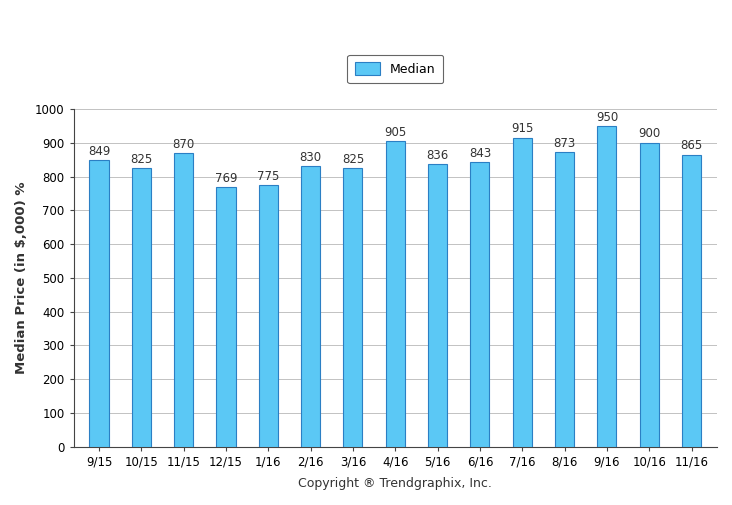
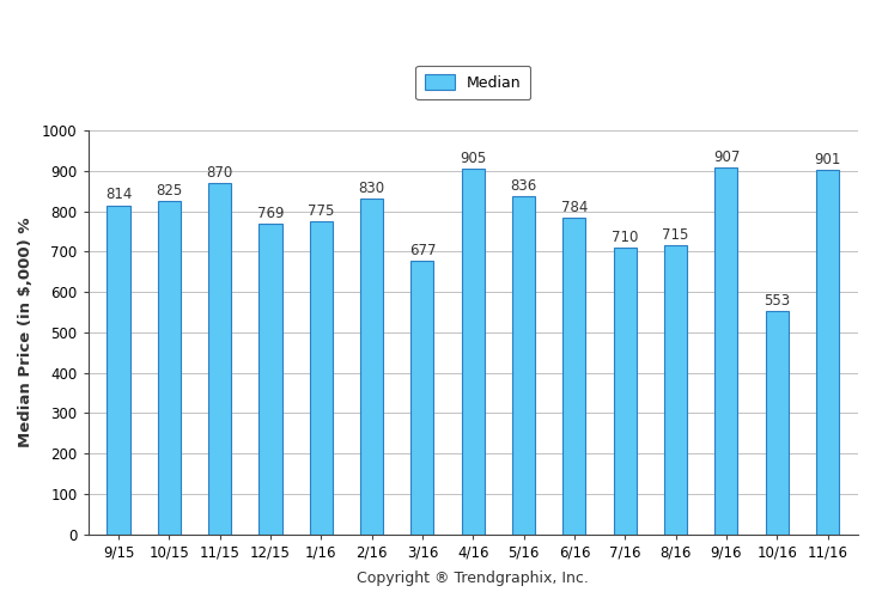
9/15: 849 -> 814
3/16: 825 -> 677
6/16: 843 -> 784
7/16: 915 -> 710
8/16: 873 -> 715
9/16: 950 -> 907
10/16: 900 -> 553
11/16: 865 -> 901
